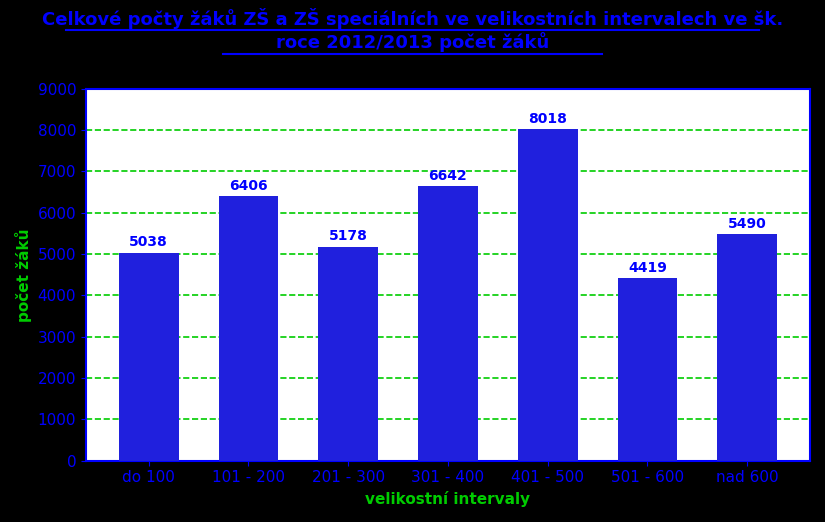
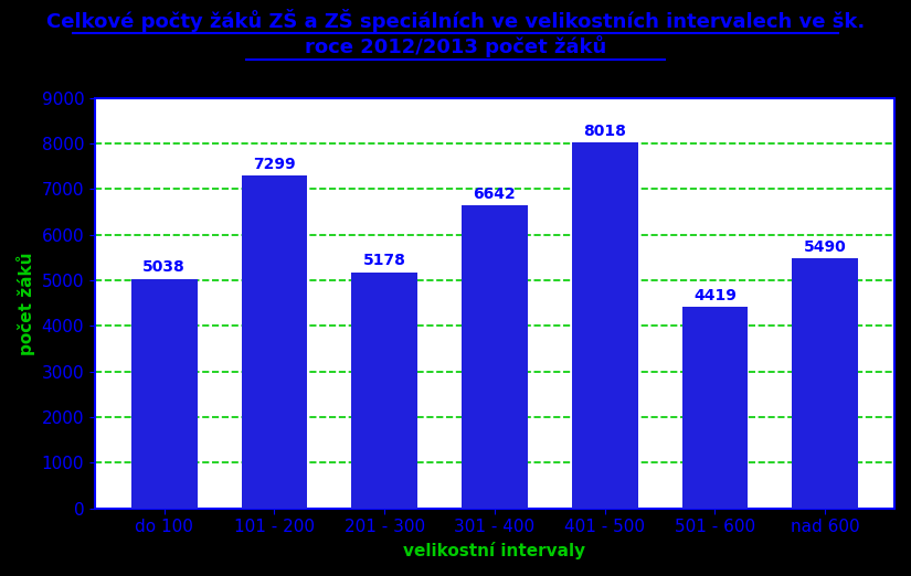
101 - 200: 6406 -> 7299
